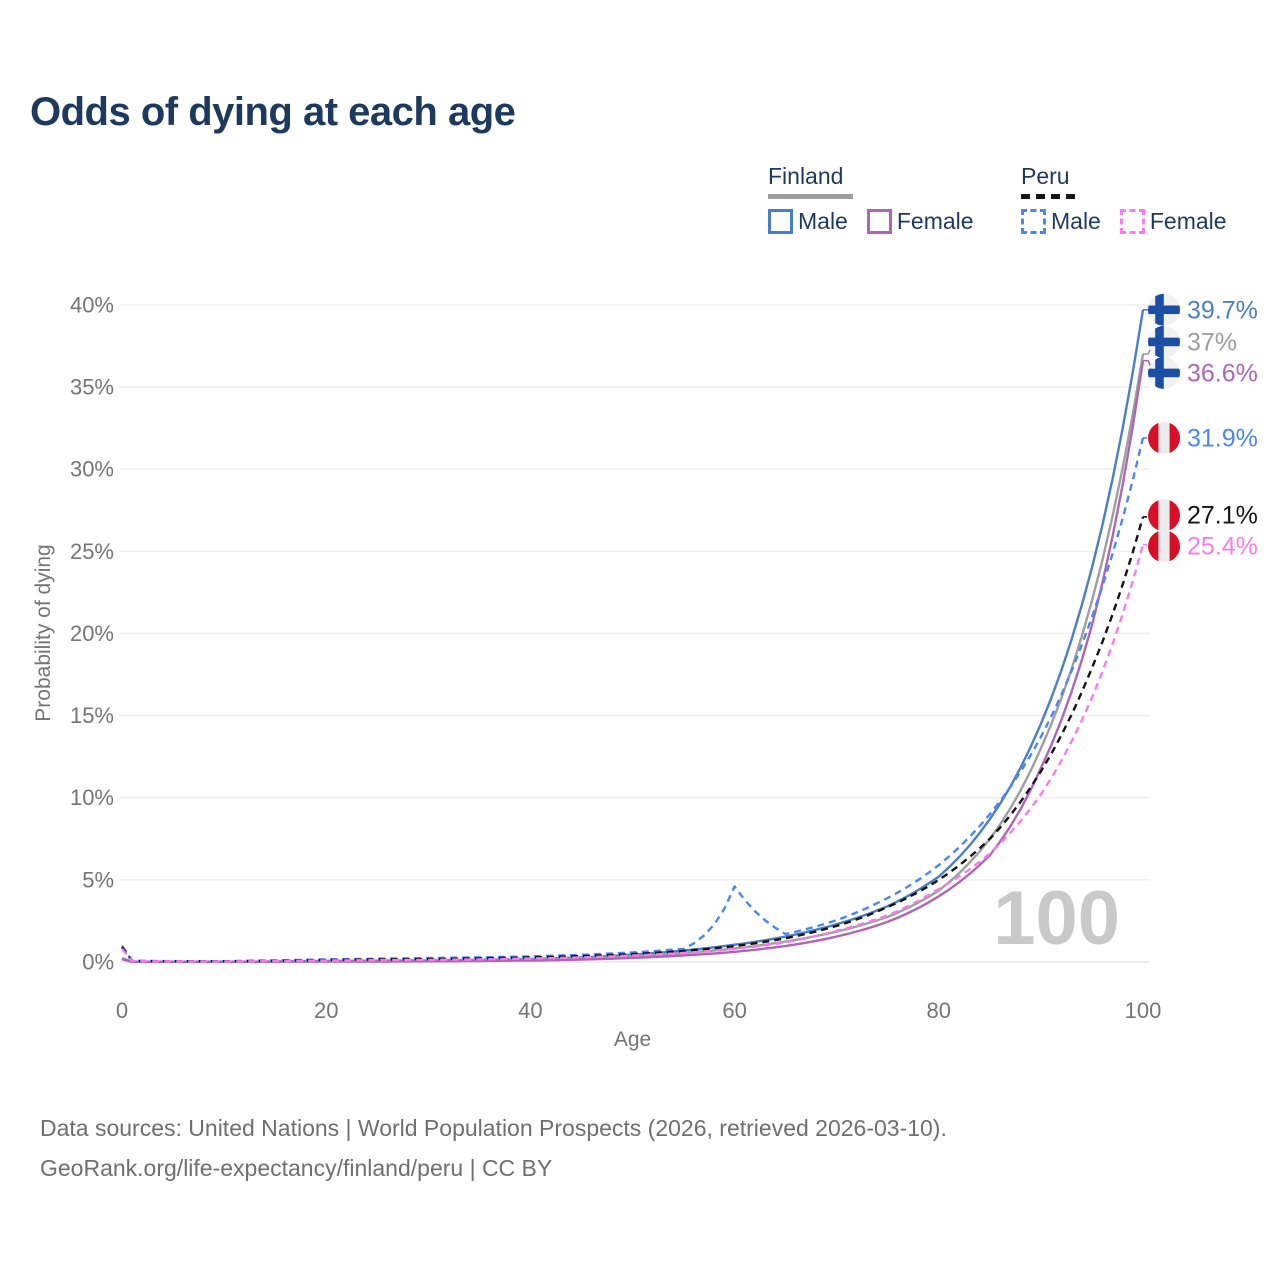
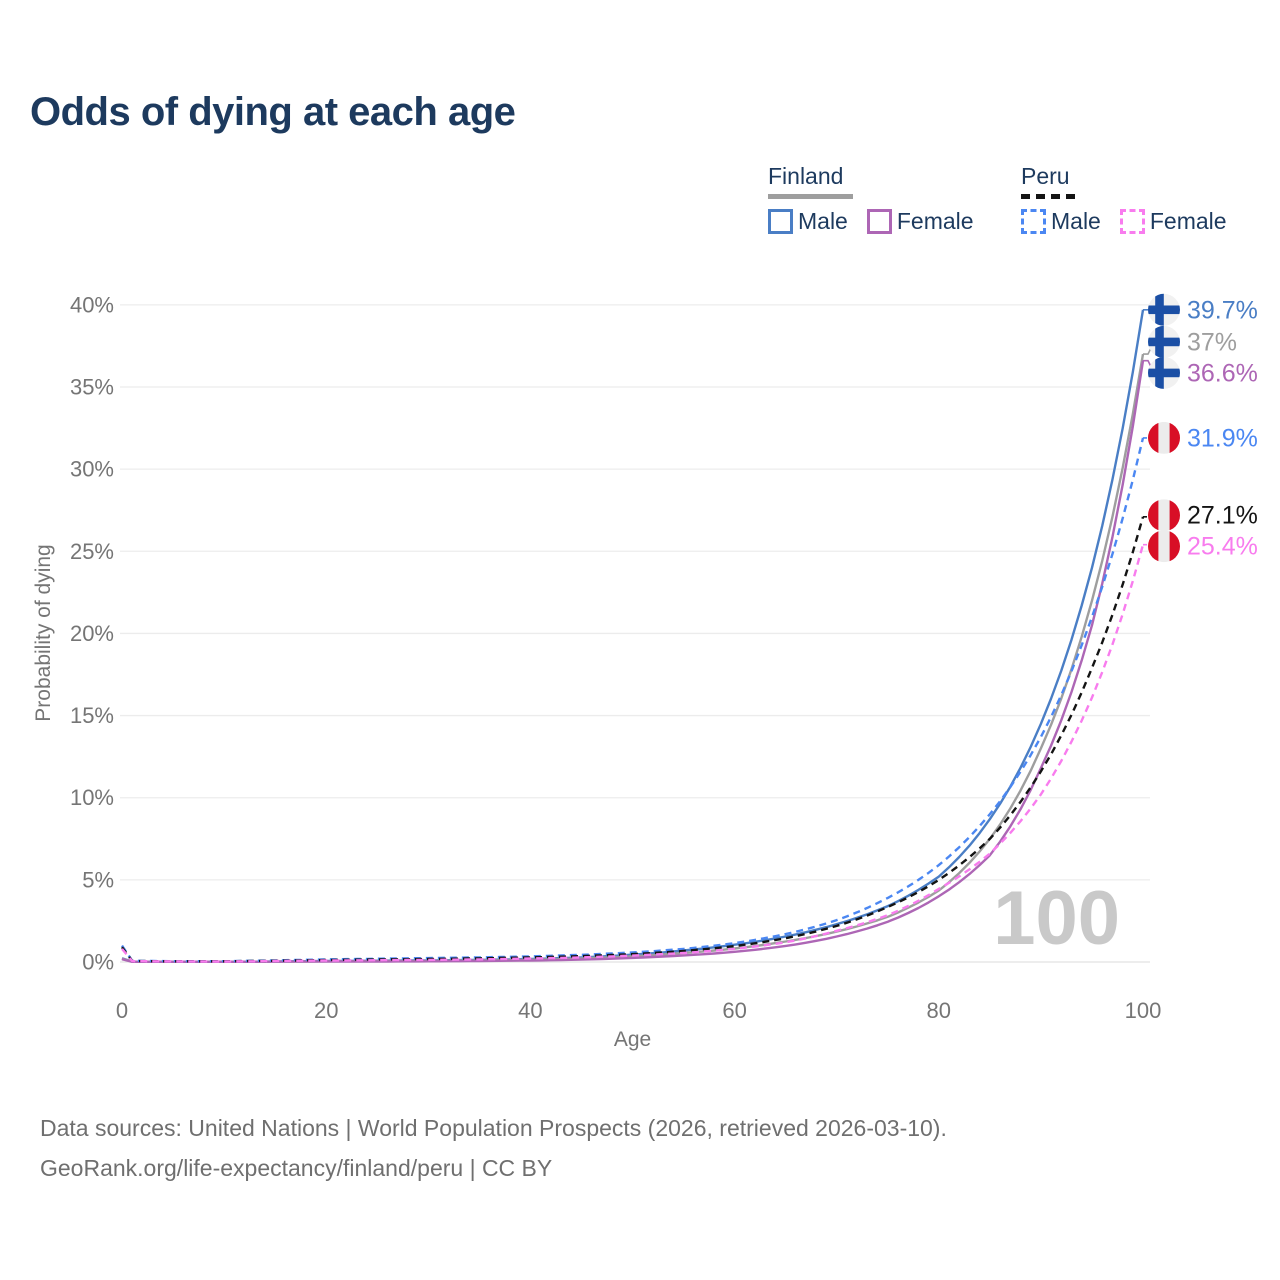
Peru Male/60: 4.6% -> 1.1%
